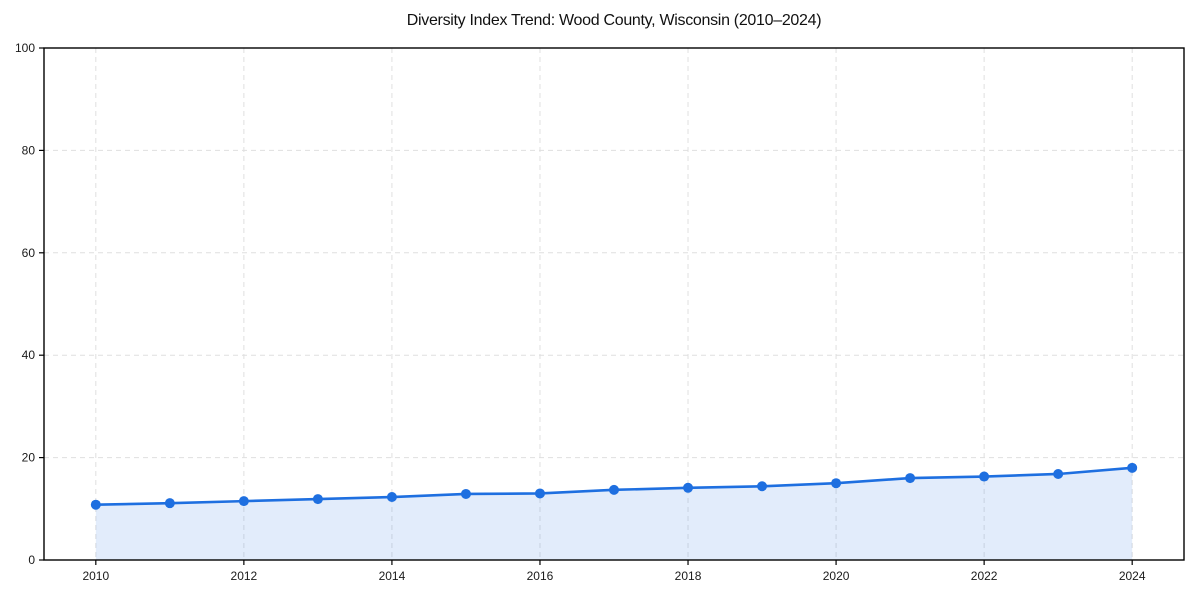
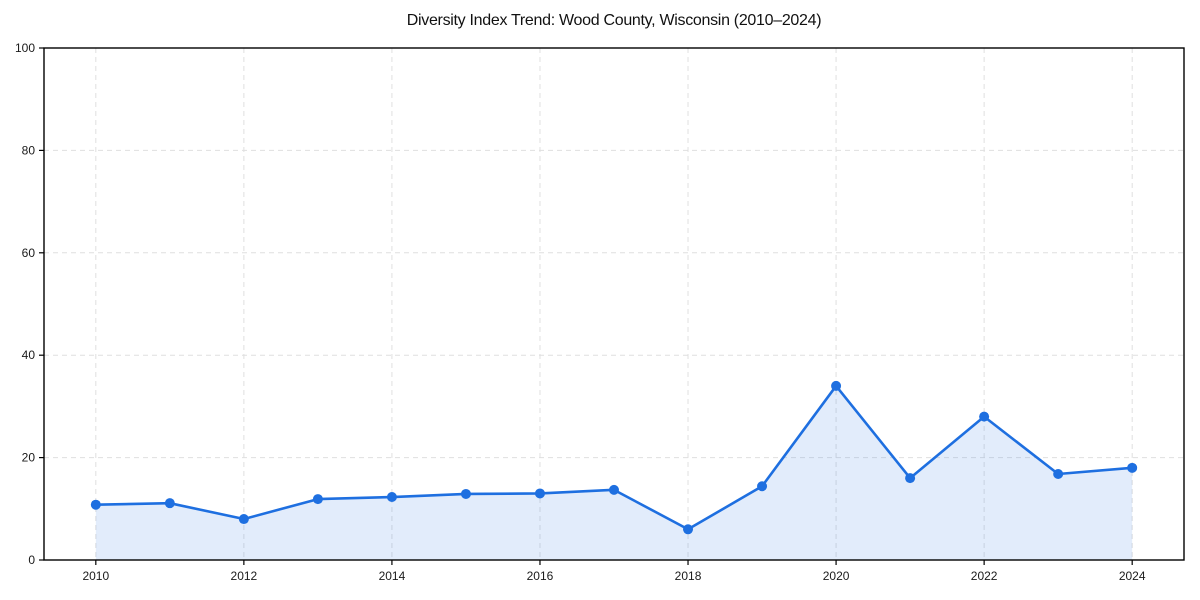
2012: 12 -> 8
2018: 14 -> 6
2020: 15 -> 34
2022: 16 -> 28
